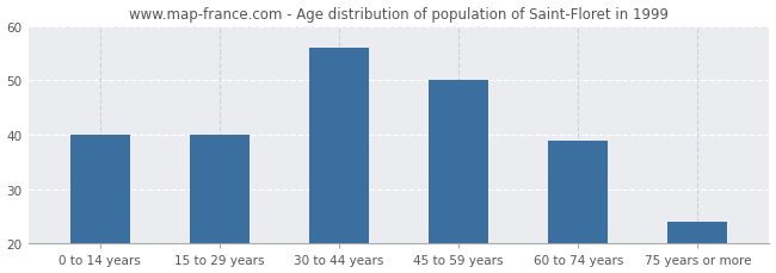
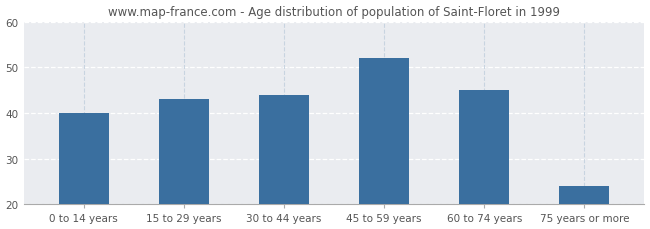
15 to 29 years: 40 -> 43
30 to 44 years: 56 -> 44
45 to 59 years: 50 -> 52
60 to 74 years: 39 -> 45
